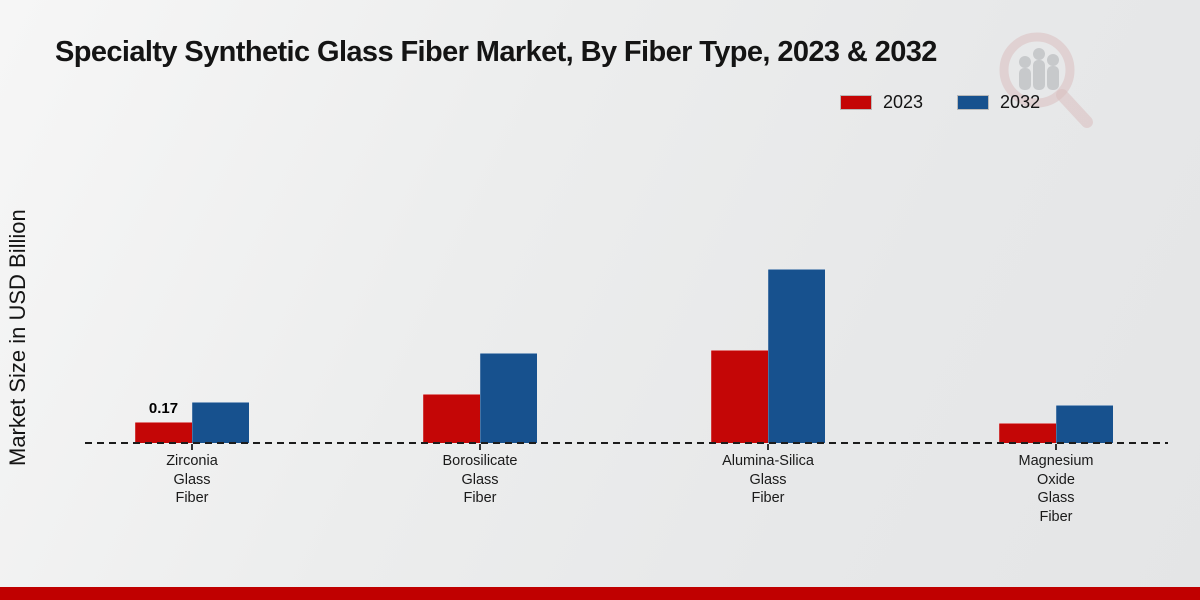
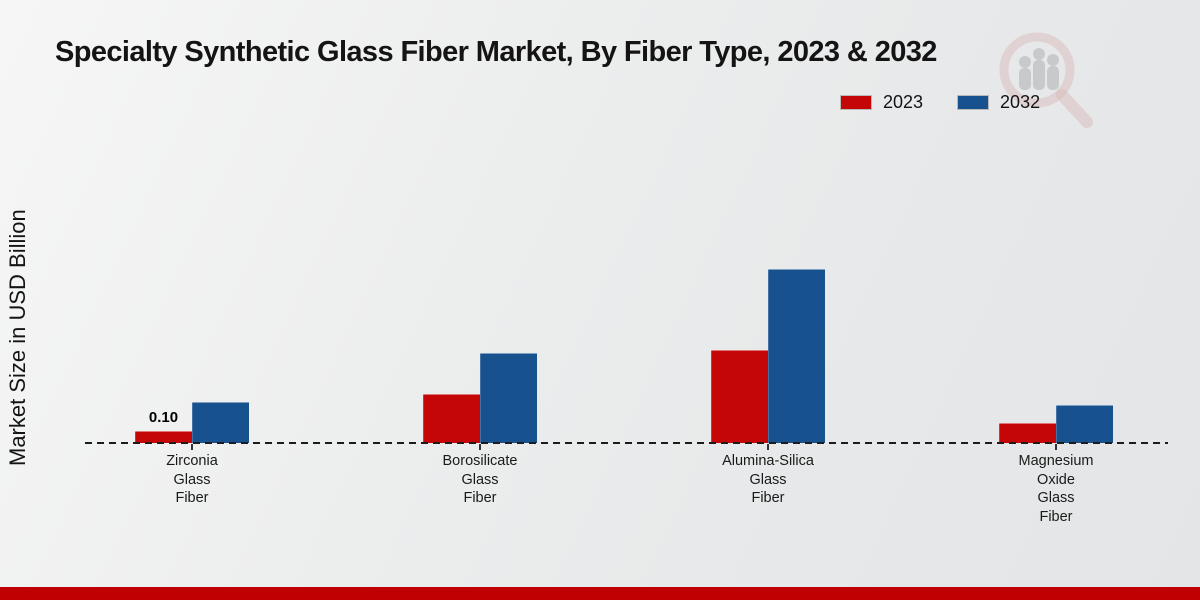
2023/Zirconia Glass Fiber: 0.17 -> 0.10
